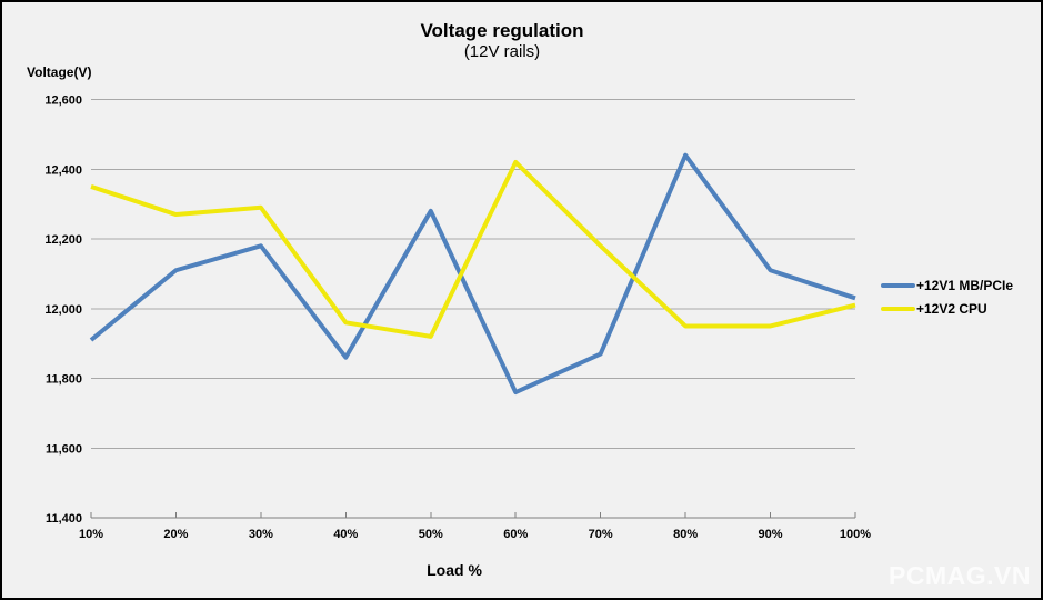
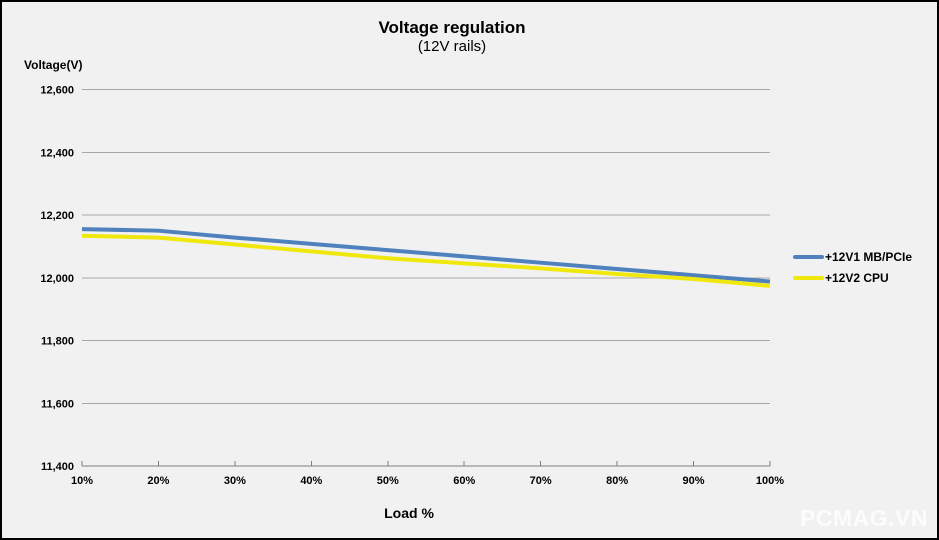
+12V1 MB/PCIe/10%: 11910 -> 12160
+12V2 CPU/10%: 12350 -> 12130
+12V1 MB/PCIe/20%: 12110 -> 12150
+12V2 CPU/20%: 12270 -> 12130
+12V1 MB/PCIe/30%: 12180 -> 12130
+12V2 CPU/30%: 12290 -> 12110
+12V1 MB/PCIe/40%: 11860 -> 12110
+12V2 CPU/40%: 11960 -> 12080
+12V1 MB/PCIe/50%: 12280 -> 12090
+12V2 CPU/50%: 11920 -> 12060
+12V1 MB/PCIe/60%: 11760 -> 12070
+12V2 CPU/60%: 12420 -> 12050
+12V1 MB/PCIe/70%: 11870 -> 12050
+12V2 CPU/70%: 12180 -> 12030
+12V1 MB/PCIe/80%: 12440 -> 12030
+12V2 CPU/80%: 11950 -> 12010
+12V1 MB/PCIe/90%: 12110 -> 12010
+12V2 CPU/90%: 11950 -> 12000
+12V1 MB/PCIe/100%: 12030 -> 11990
+12V2 CPU/100%: 12010 -> 11970
